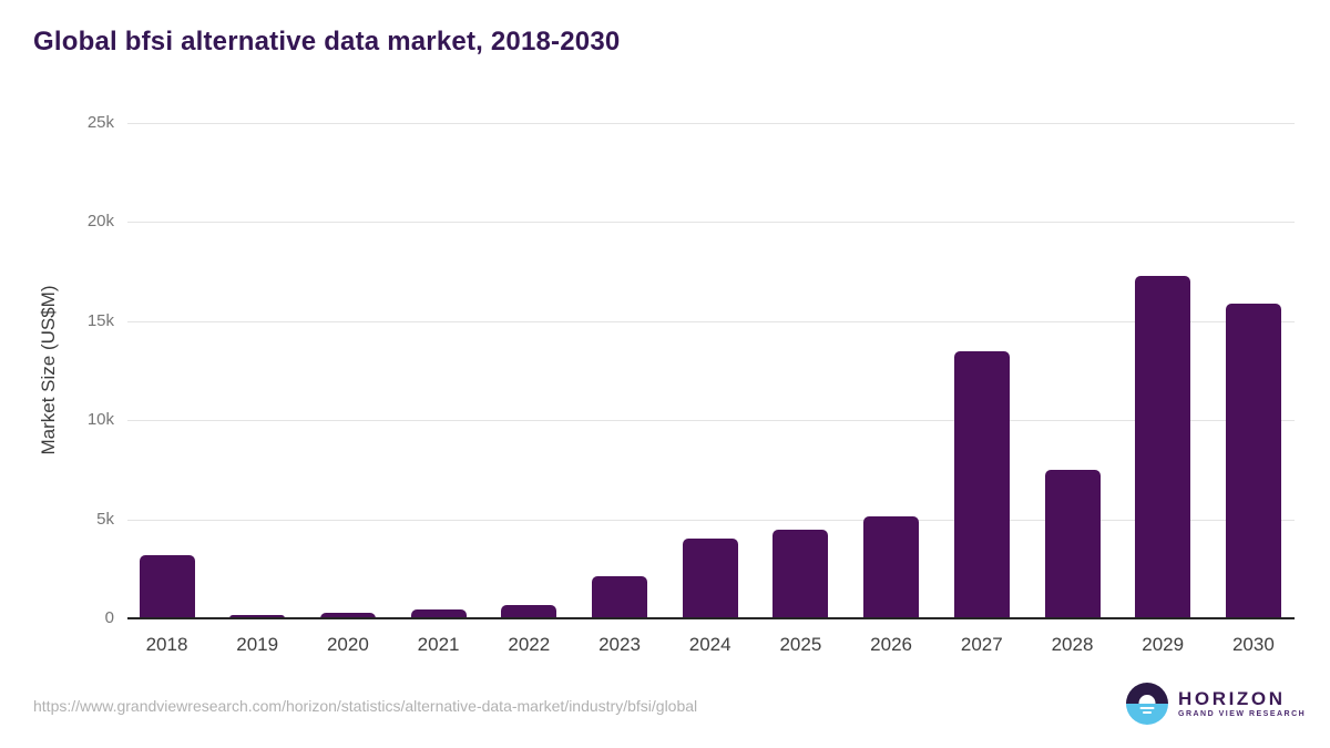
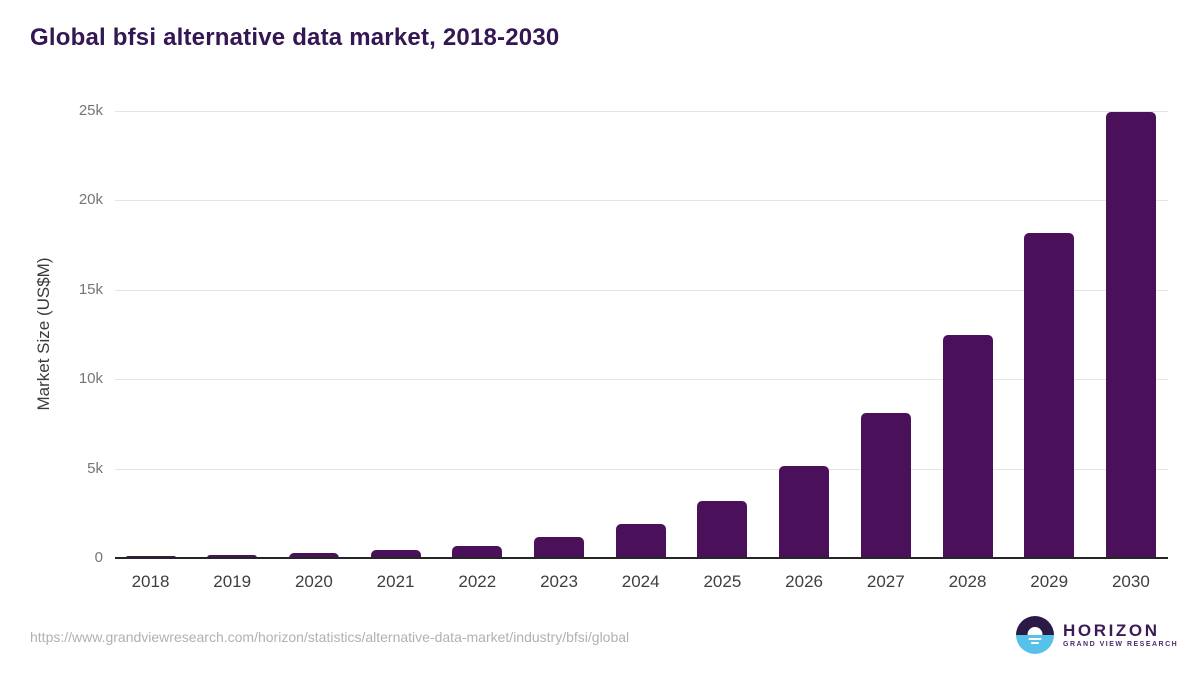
2018: 3.2k -> 0.1k
2023: 2.1k -> 1.2k
2024: 4.0k -> 1.9k
2025: 4.5k -> 3.2k
2027: 13.5k -> 8.1k
2028: 7.5k -> 12.5k
2029: 17.3k -> 18.2k
2030: 15.9k -> 24.9k
